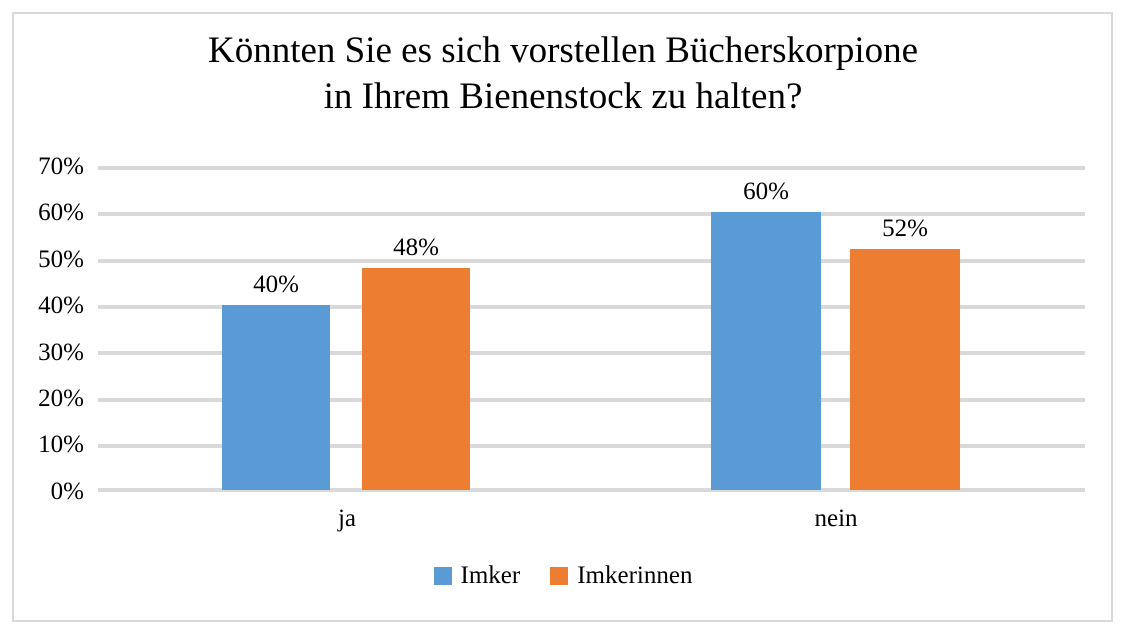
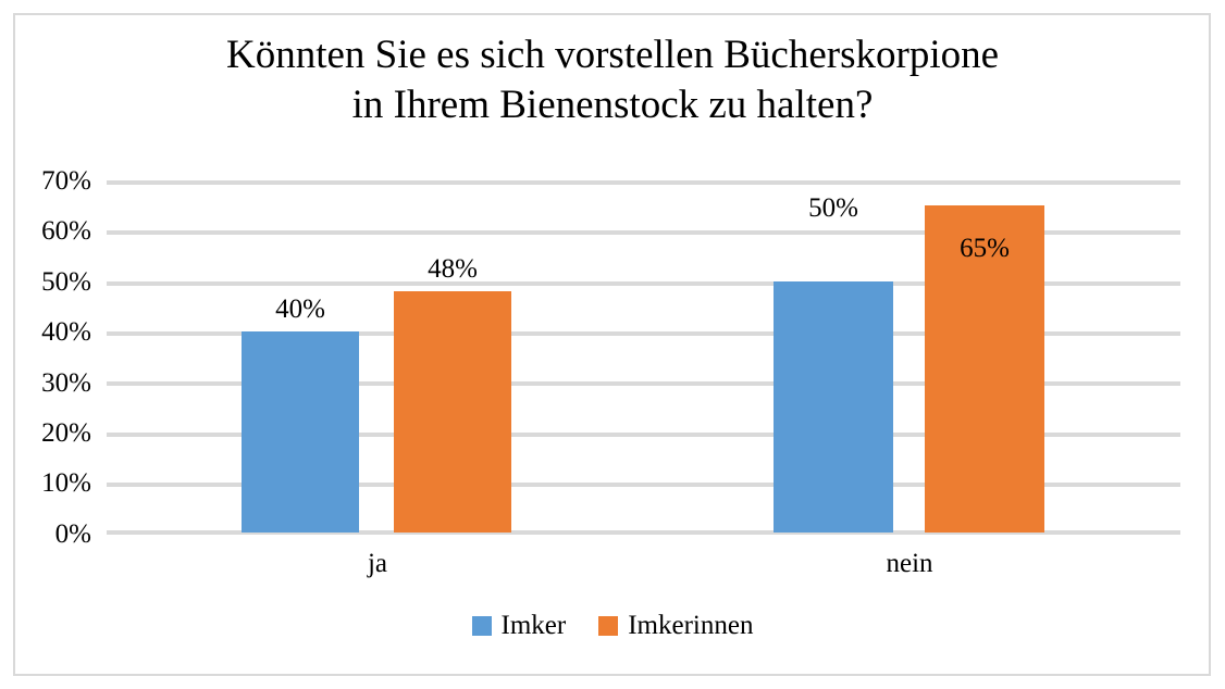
Imker/nein: 60% -> 50%
Imkerinnen/nein: 52% -> 65%
